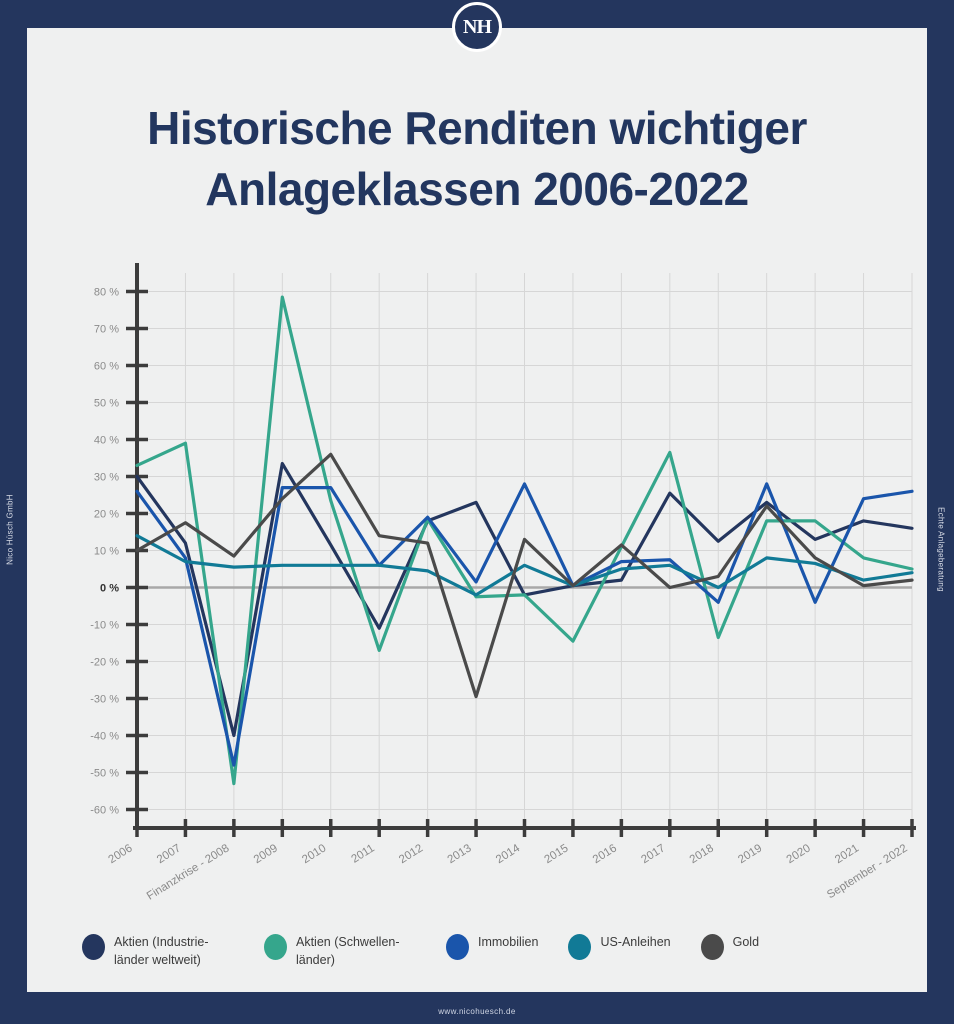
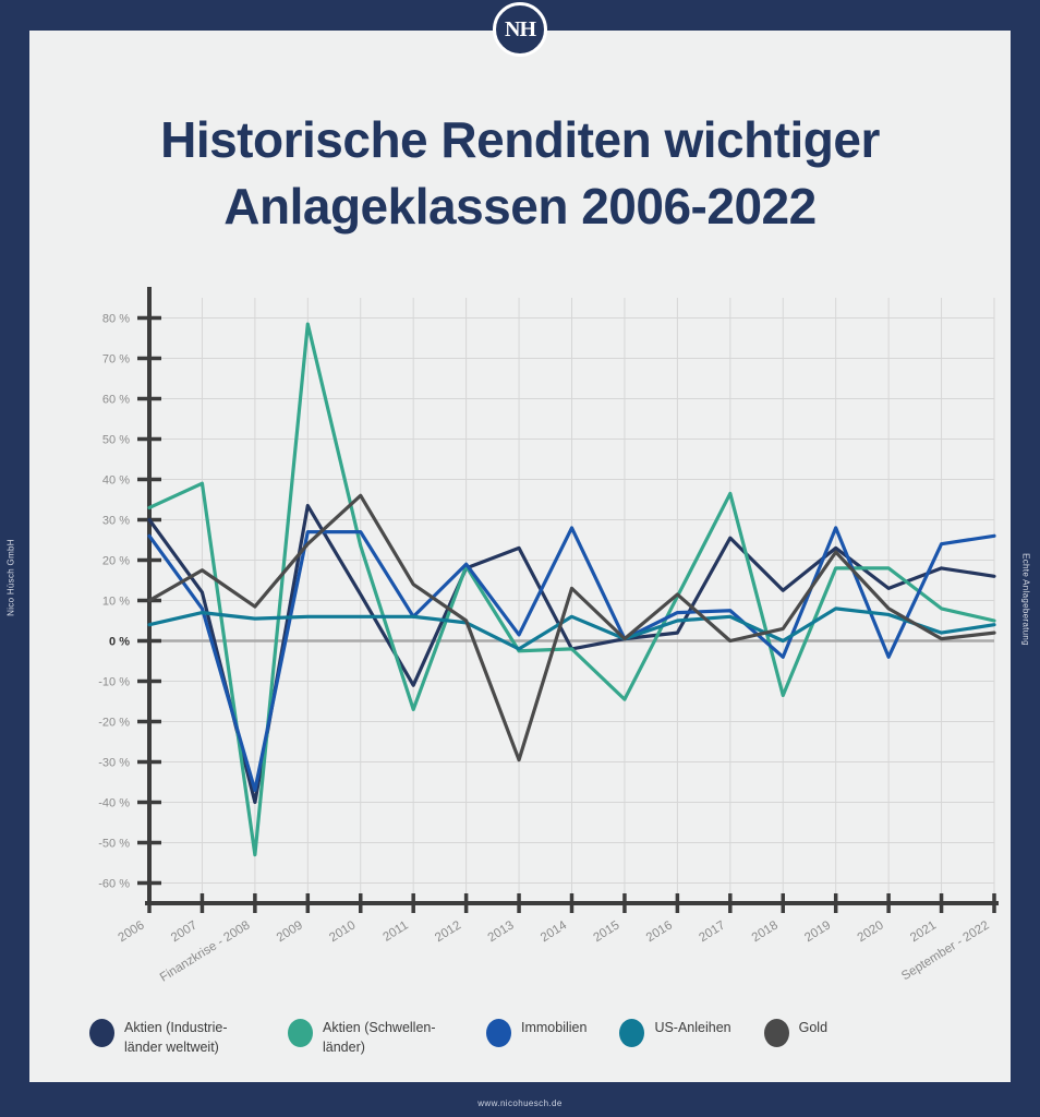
US-Anleihen/2006: 14% -> 4%
Immobilien/Finanzkrise - 2008: -48% -> -37%
Gold/2012: 12% -> 5%
